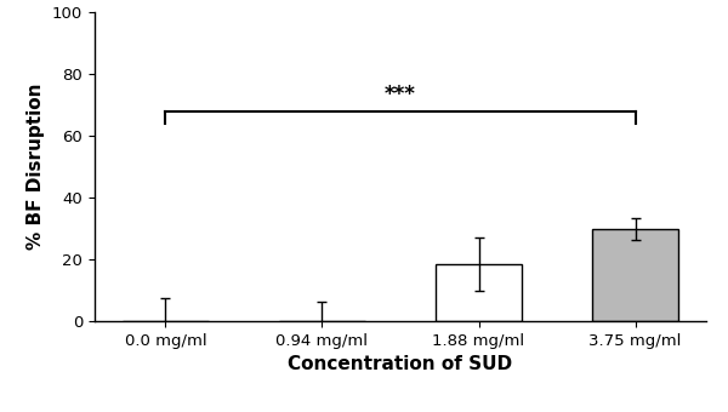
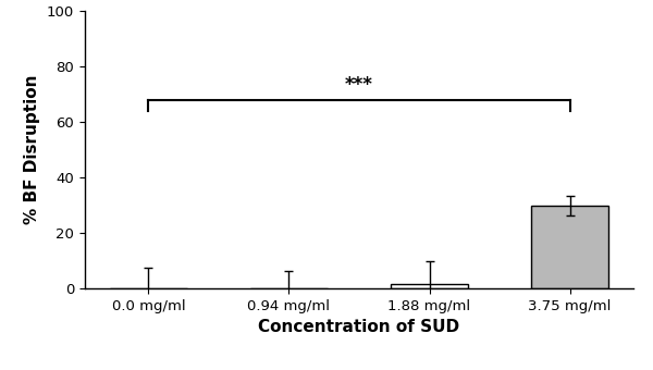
1.88 mg/ml: 18.5 -> 1.5
